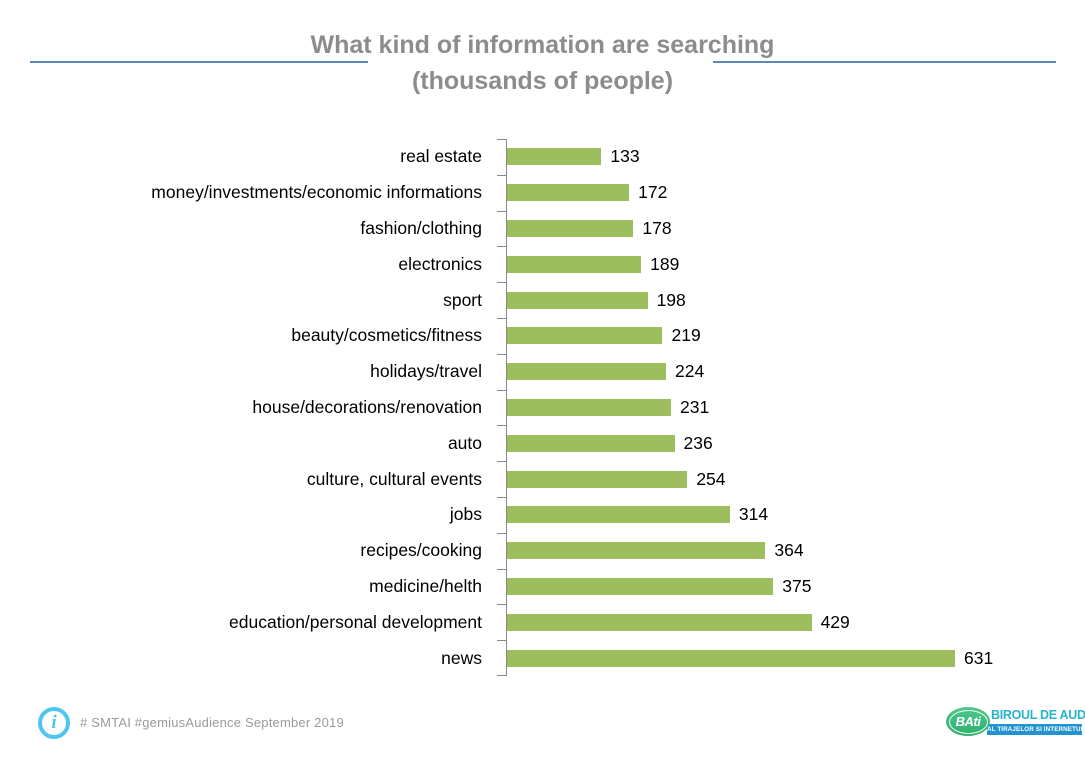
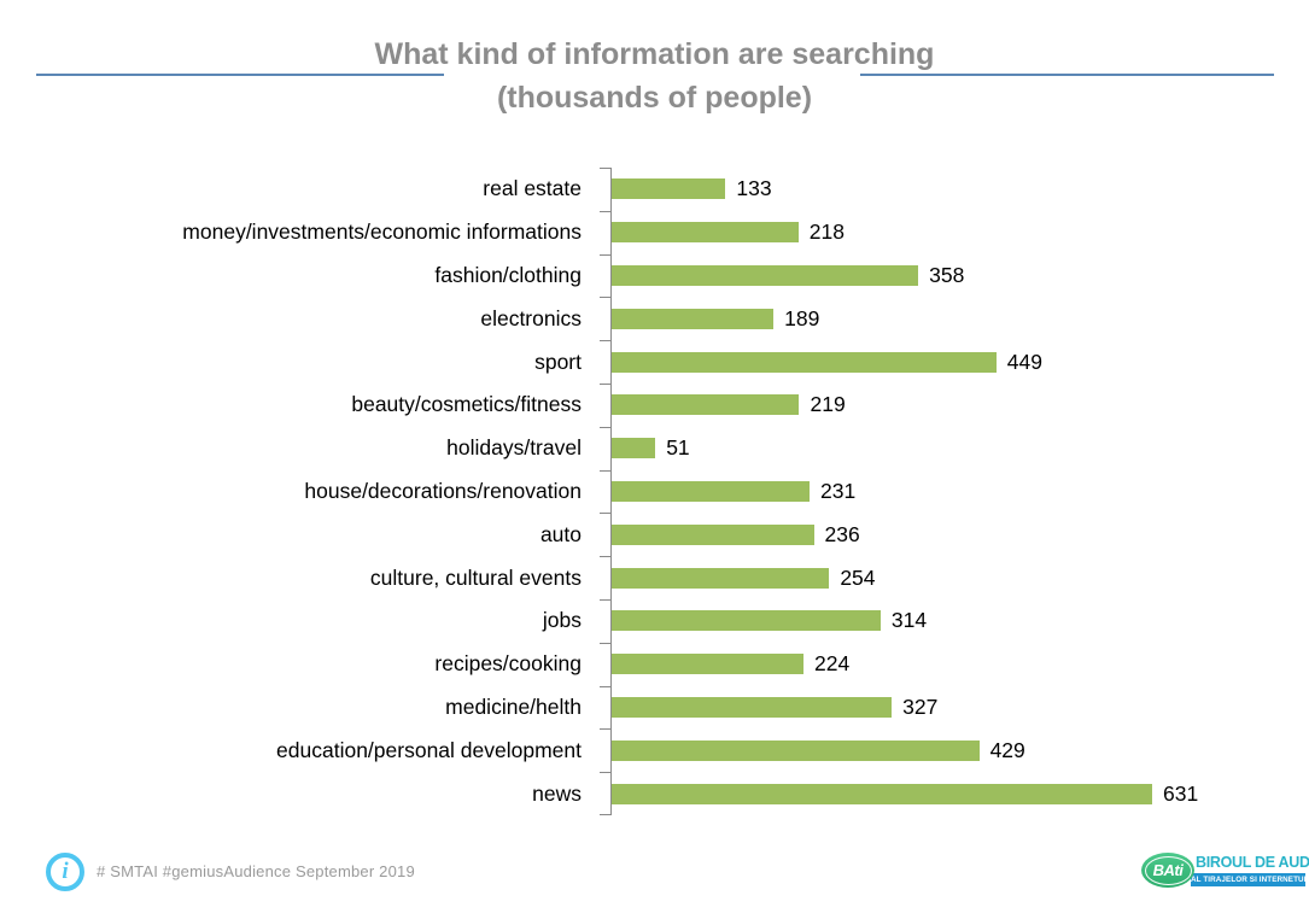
money/investments/economic informations: 172 -> 218
fashion/clothing: 178 -> 358
sport: 198 -> 449
holidays/travel: 224 -> 51
recipes/cooking: 364 -> 224
medicine/helth: 375 -> 327
